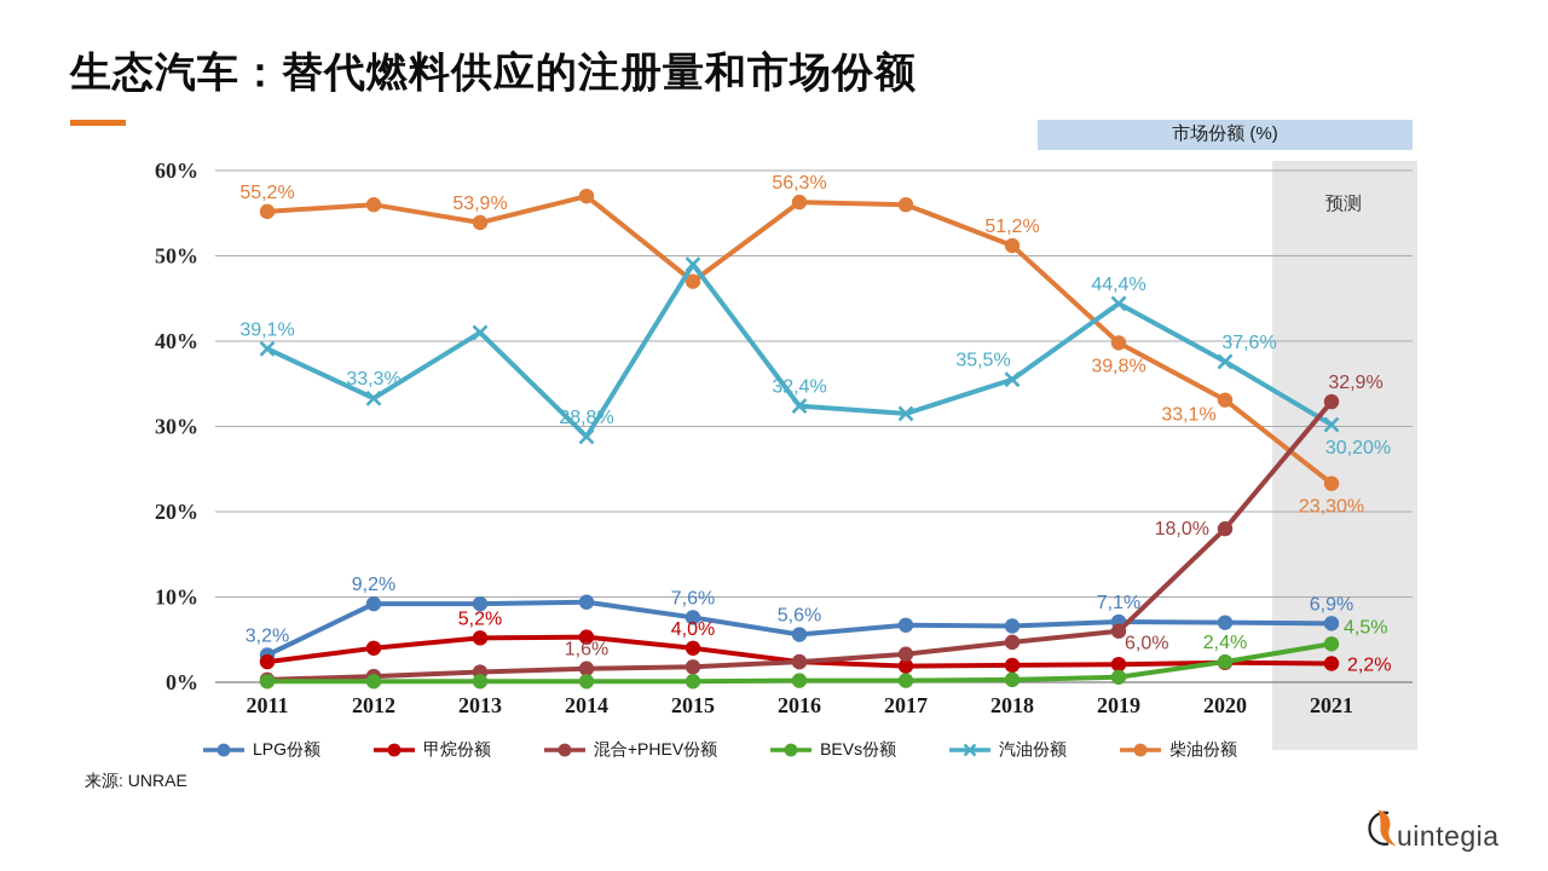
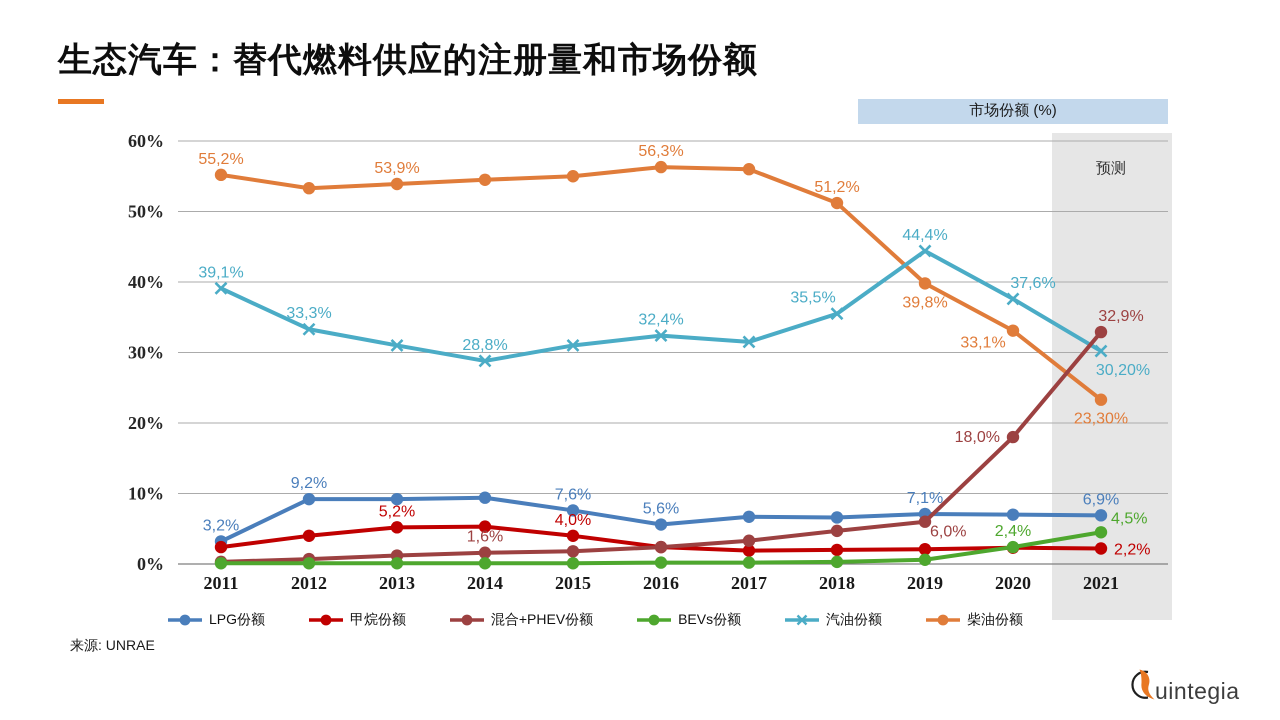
柴油份额/2012: 56% -> 53%
汽油份额/2013: 41% -> 31%
柴油份额/2014: 57% -> 54%
汽油份额/2015: 49% -> 31%
柴油份额/2015: 47% -> 55%
